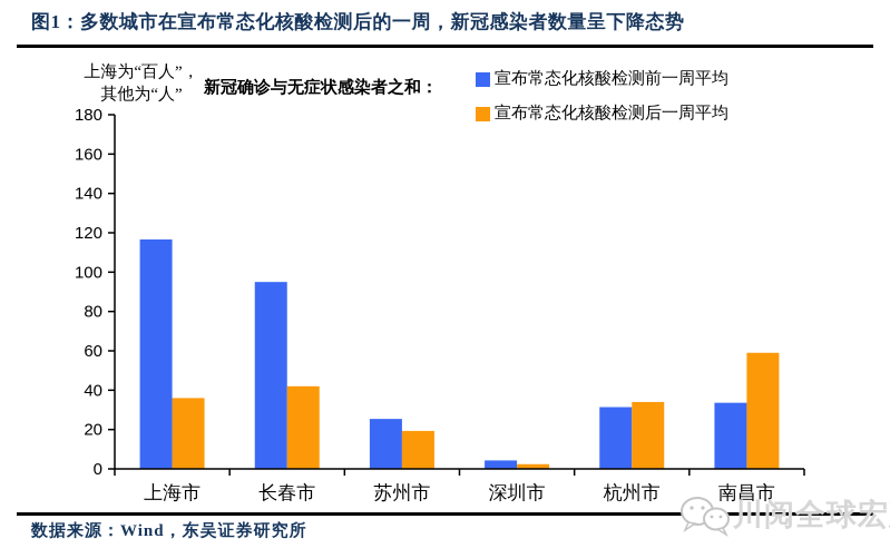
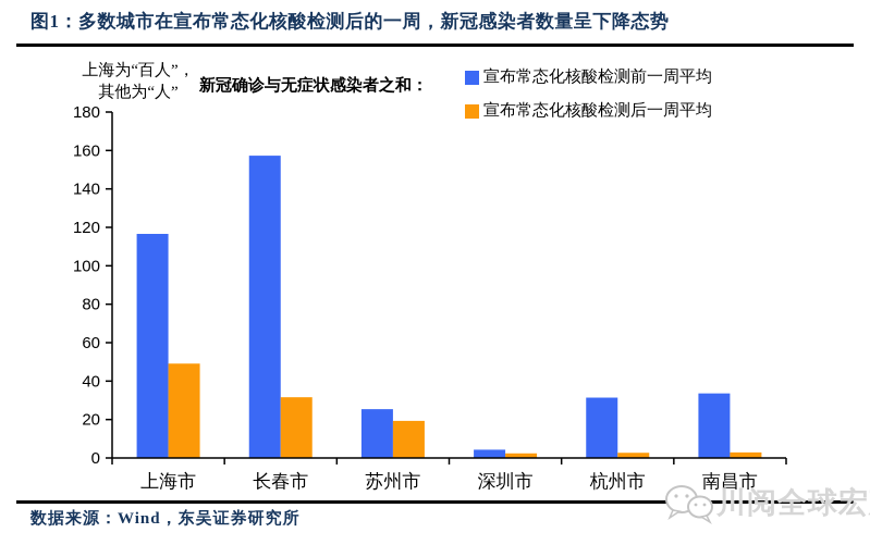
宣布常态化核酸检测后一周平均/上海市: 36 -> 49
宣布常态化核酸检测前一周平均/长春市: 95 -> 157
宣布常态化核酸检测后一周平均/长春市: 42 -> 32
宣布常态化核酸检测后一周平均/杭州市: 34 -> 3
宣布常态化核酸检测后一周平均/南昌市: 59 -> 3
